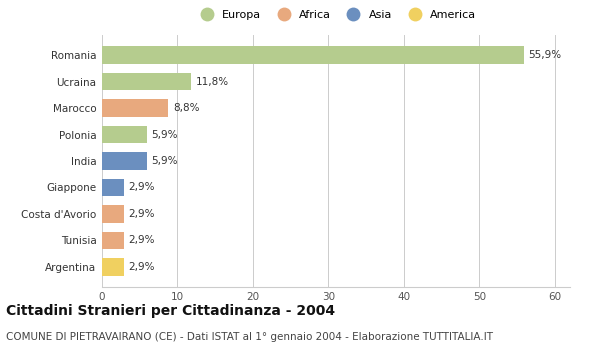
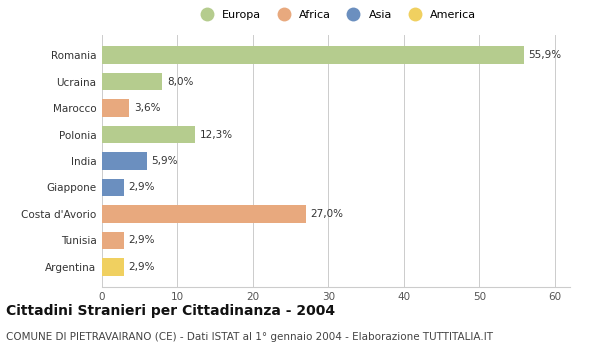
Ucraina: 11,8% -> 8,0%
Marocco: 8,8% -> 3,6%
Polonia: 5,9% -> 12,3%
Costa d'Avorio: 2,9% -> 27,0%
